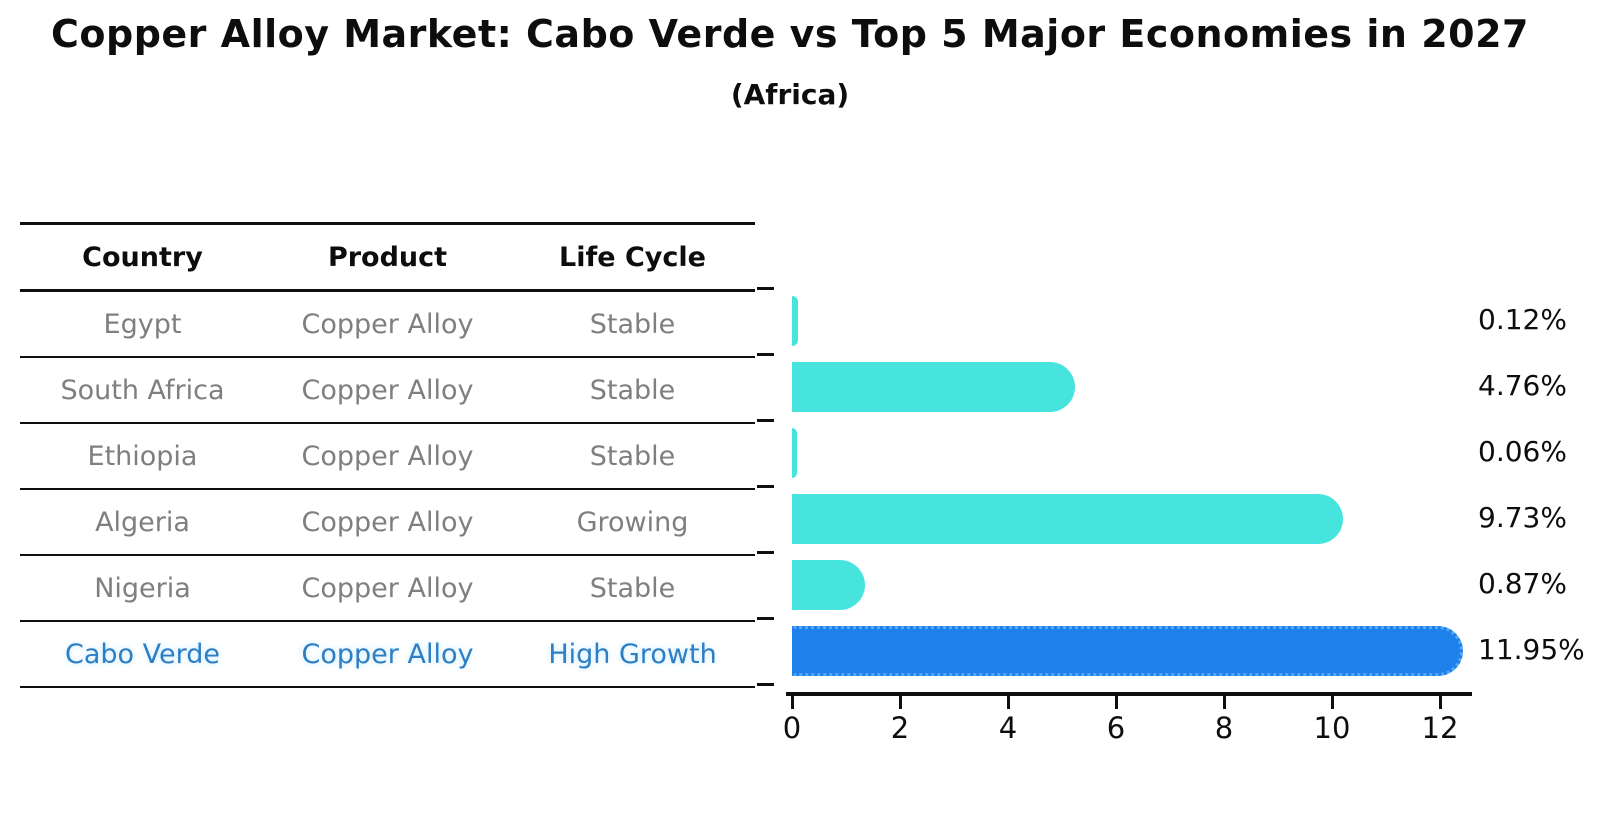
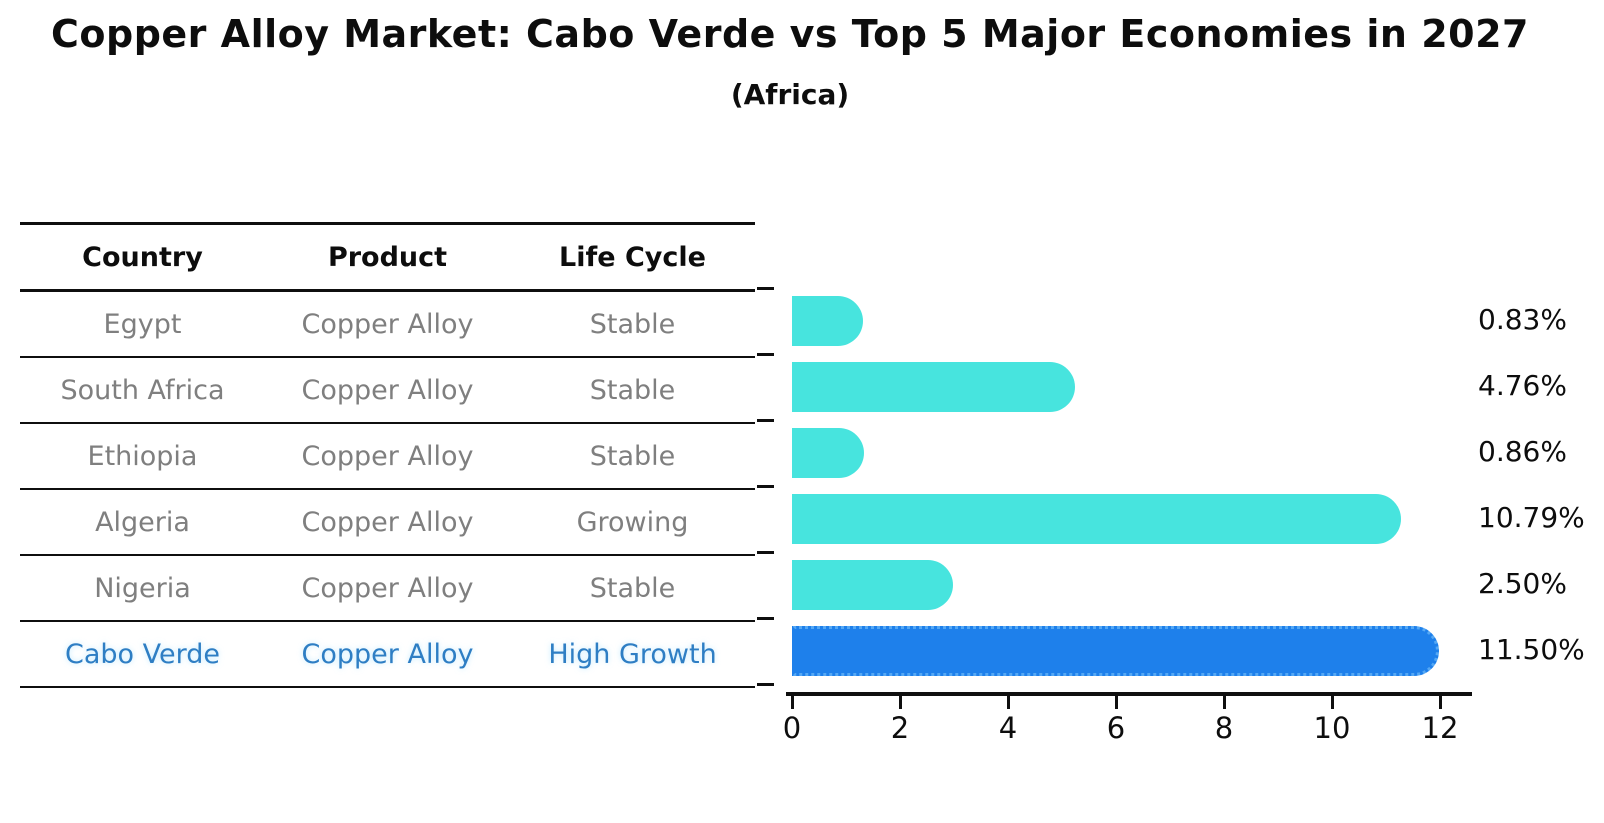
Egypt: 0.12% -> 0.83%
Ethiopia: 0.06% -> 0.86%
Algeria: 9.73% -> 10.79%
Nigeria: 0.87% -> 2.50%
Cabo Verde: 11.95% -> 11.50%
